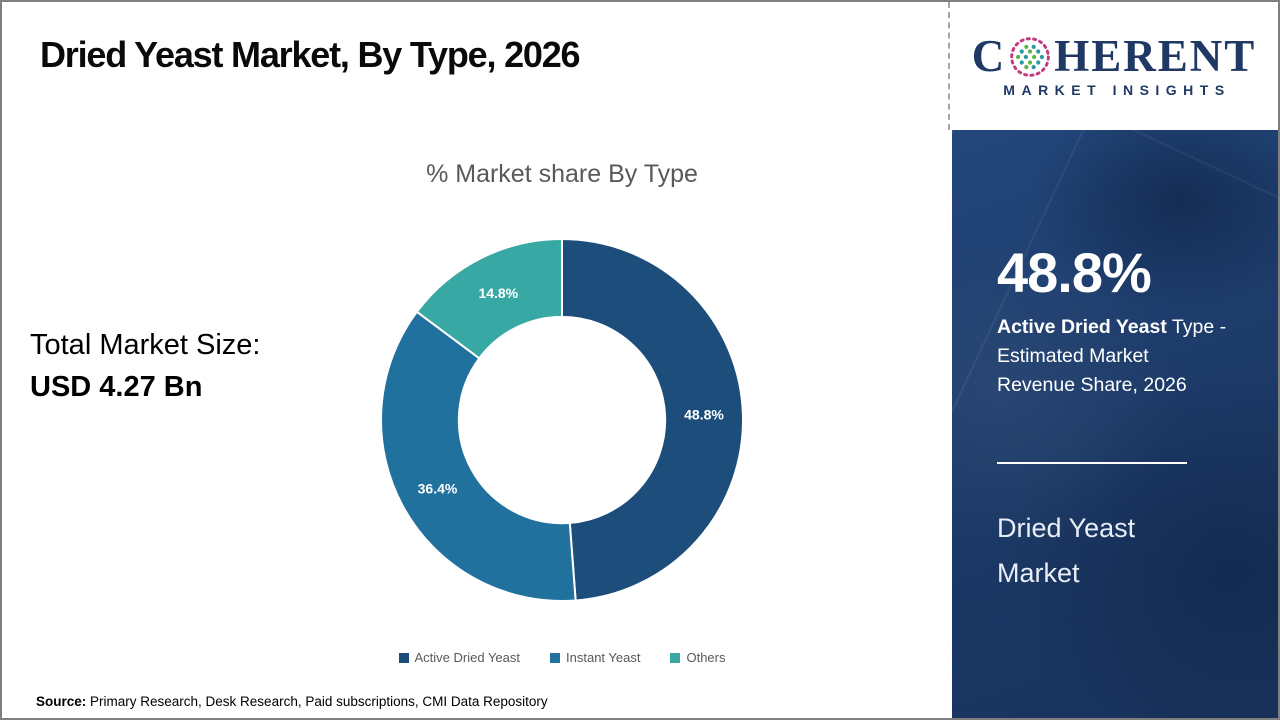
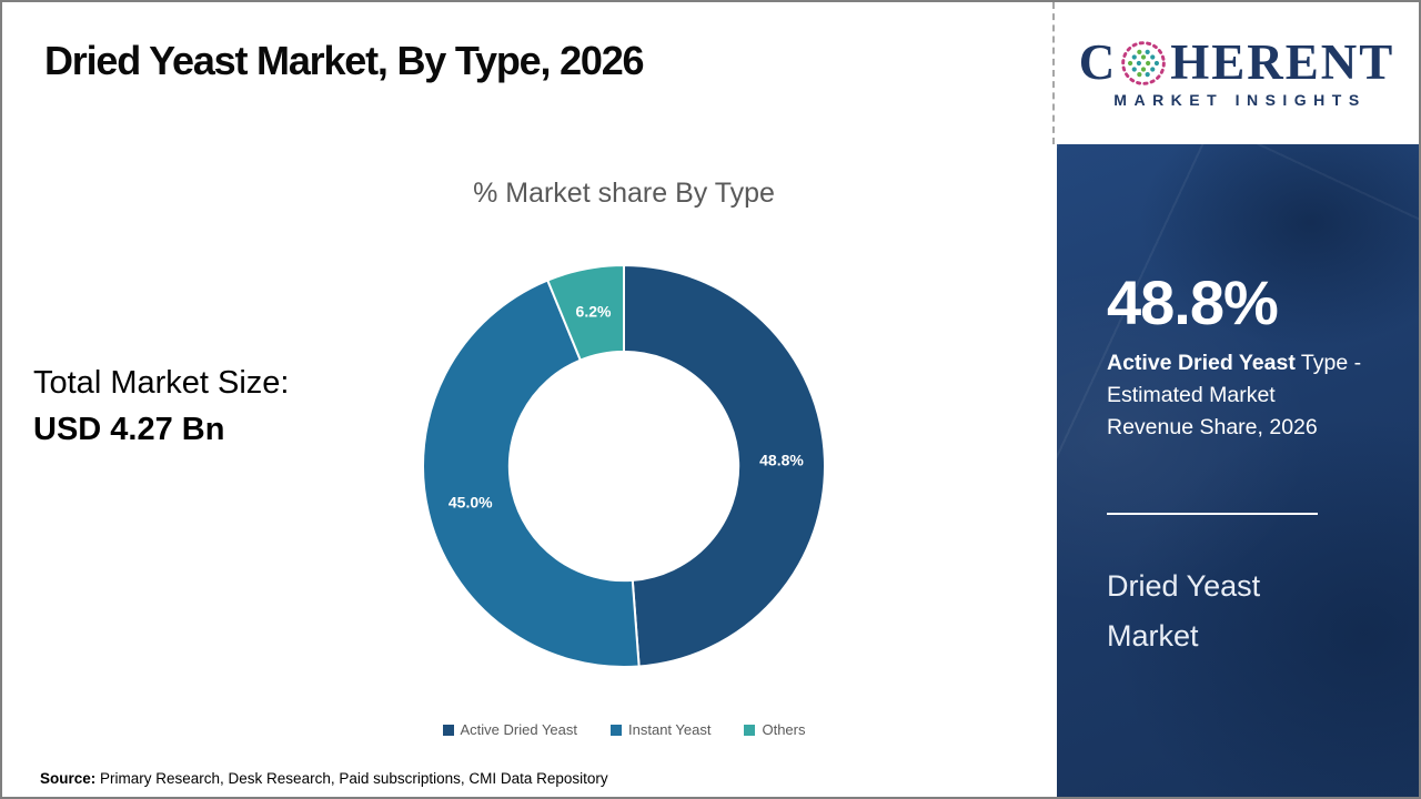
Instant Yeast: 36.4% -> 45.0%
Others: 14.8% -> 6.2%
